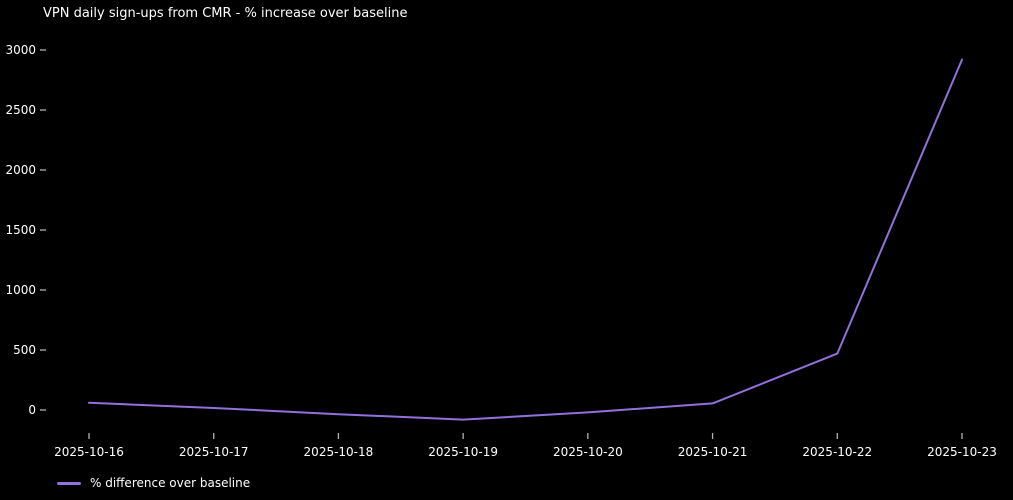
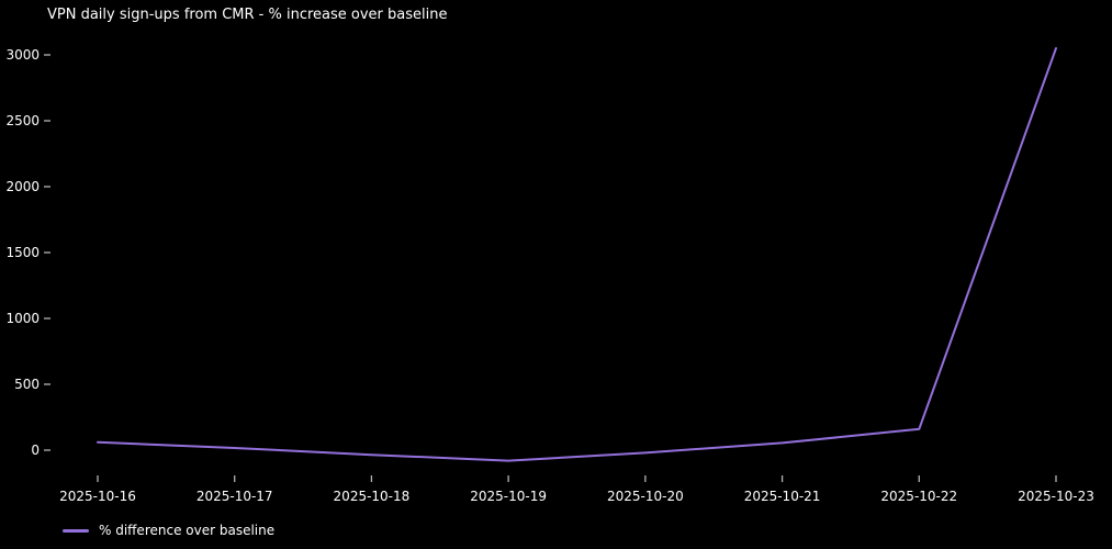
2025-10-22: 470 -> 160
2025-10-23: 2920 -> 3050
